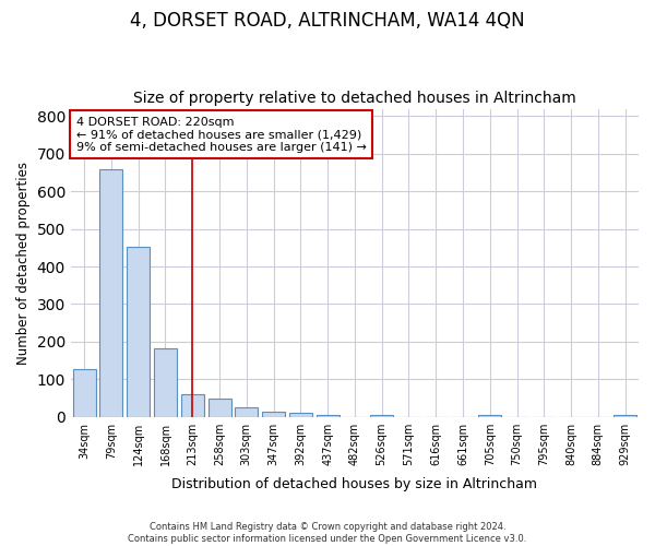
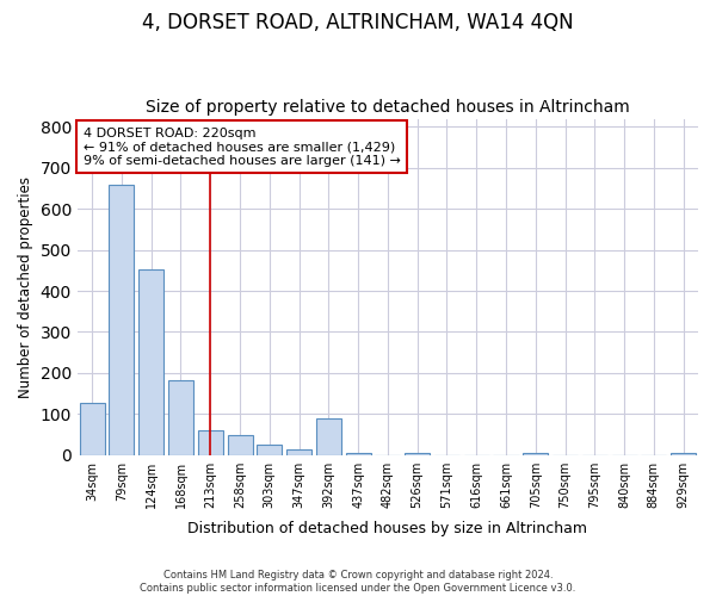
392sqm: 10 -> 90
